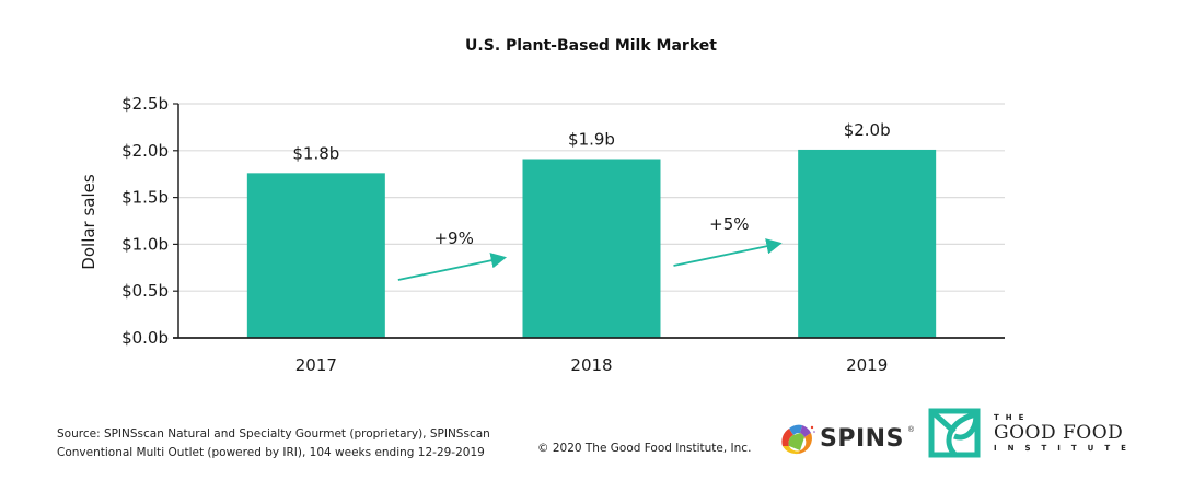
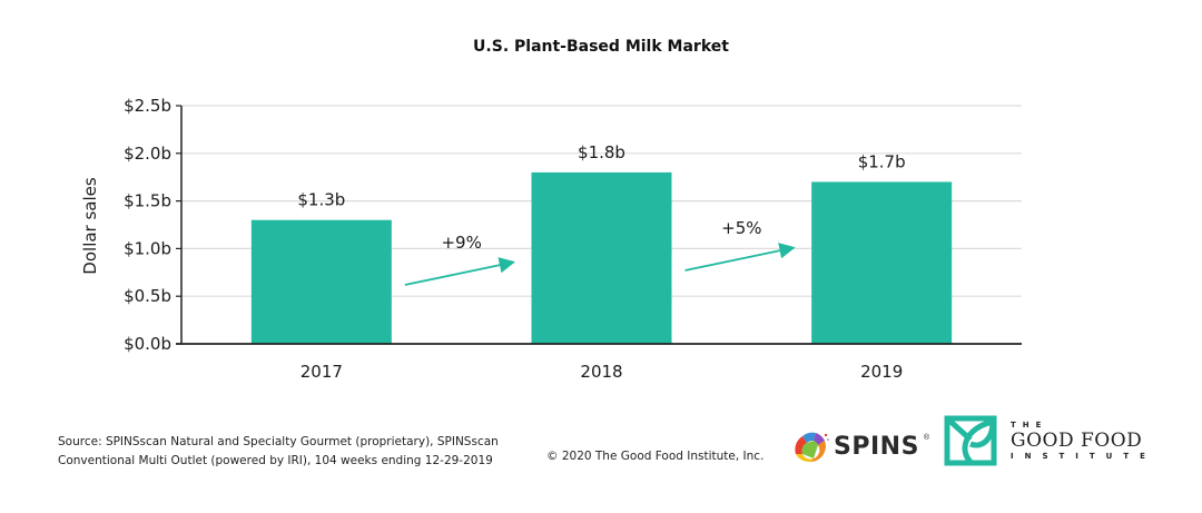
2017: $1.8b -> $1.3b
2018: $1.9b -> $1.8b
2019: $2.0b -> $1.7b
